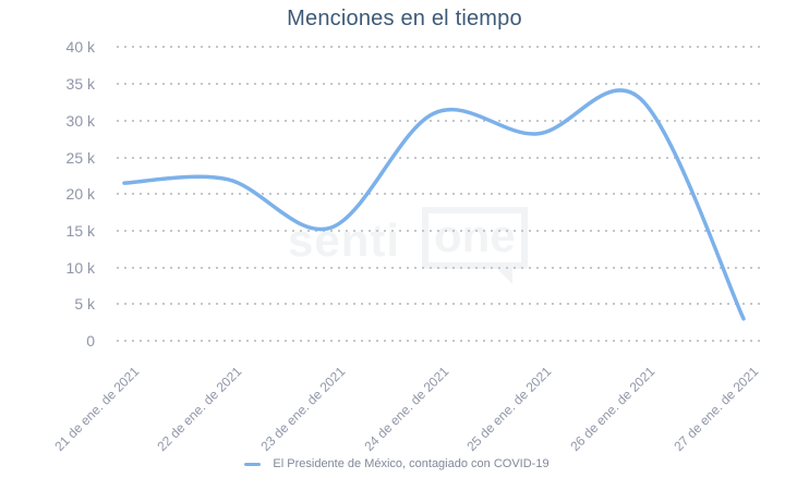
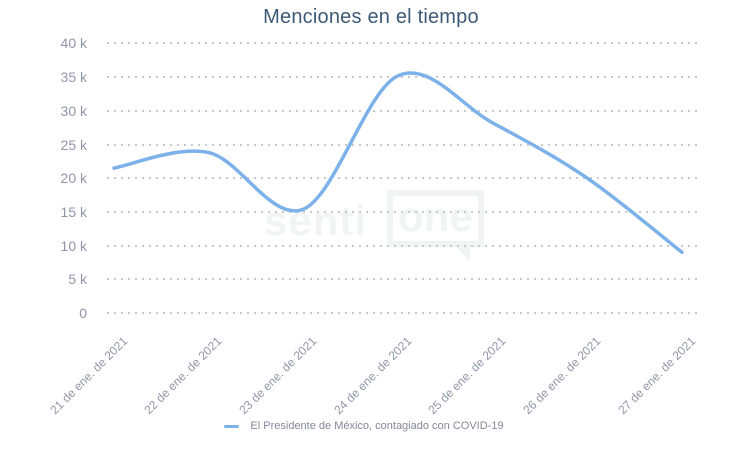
22 de ene. de 2021: 22k -> 24k
24 de ene. de 2021: 31k -> 35k
26 de ene. de 2021: 33k -> 20k
27 de ene. de 2021: 3k -> 9k
